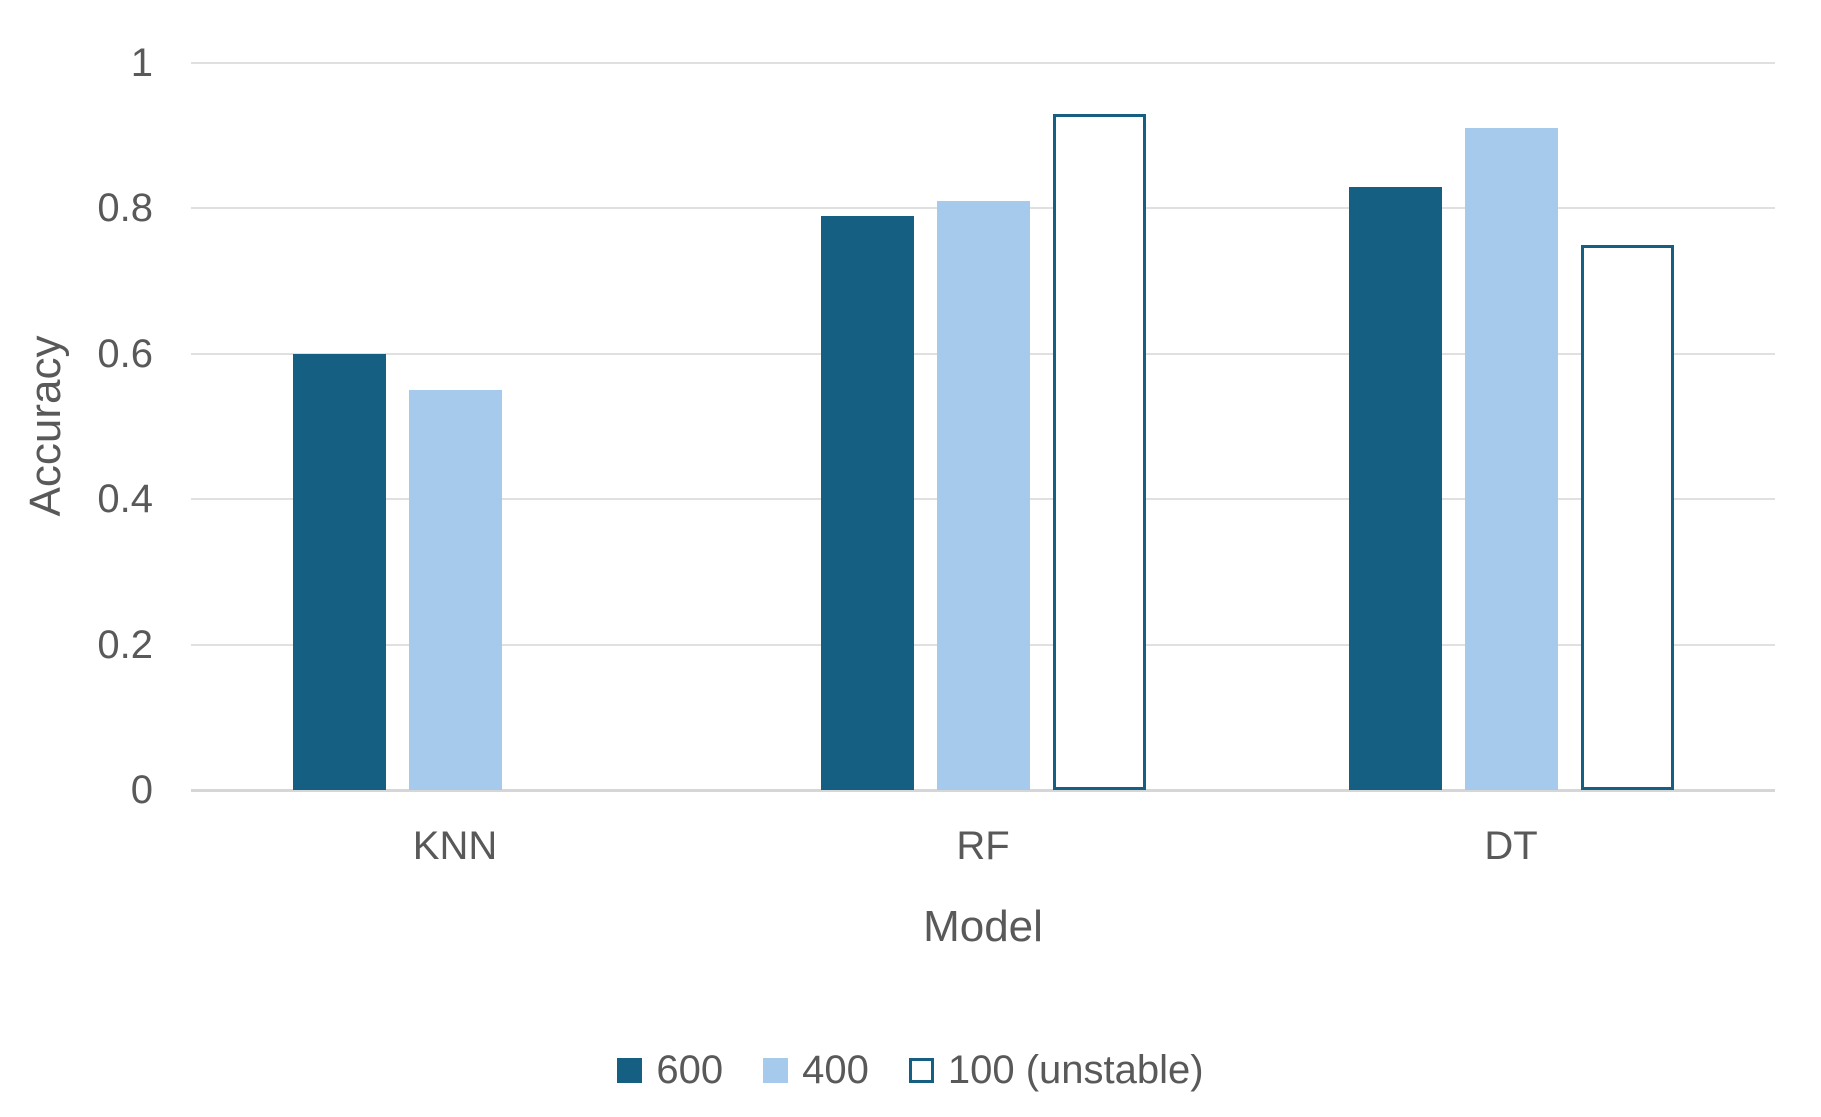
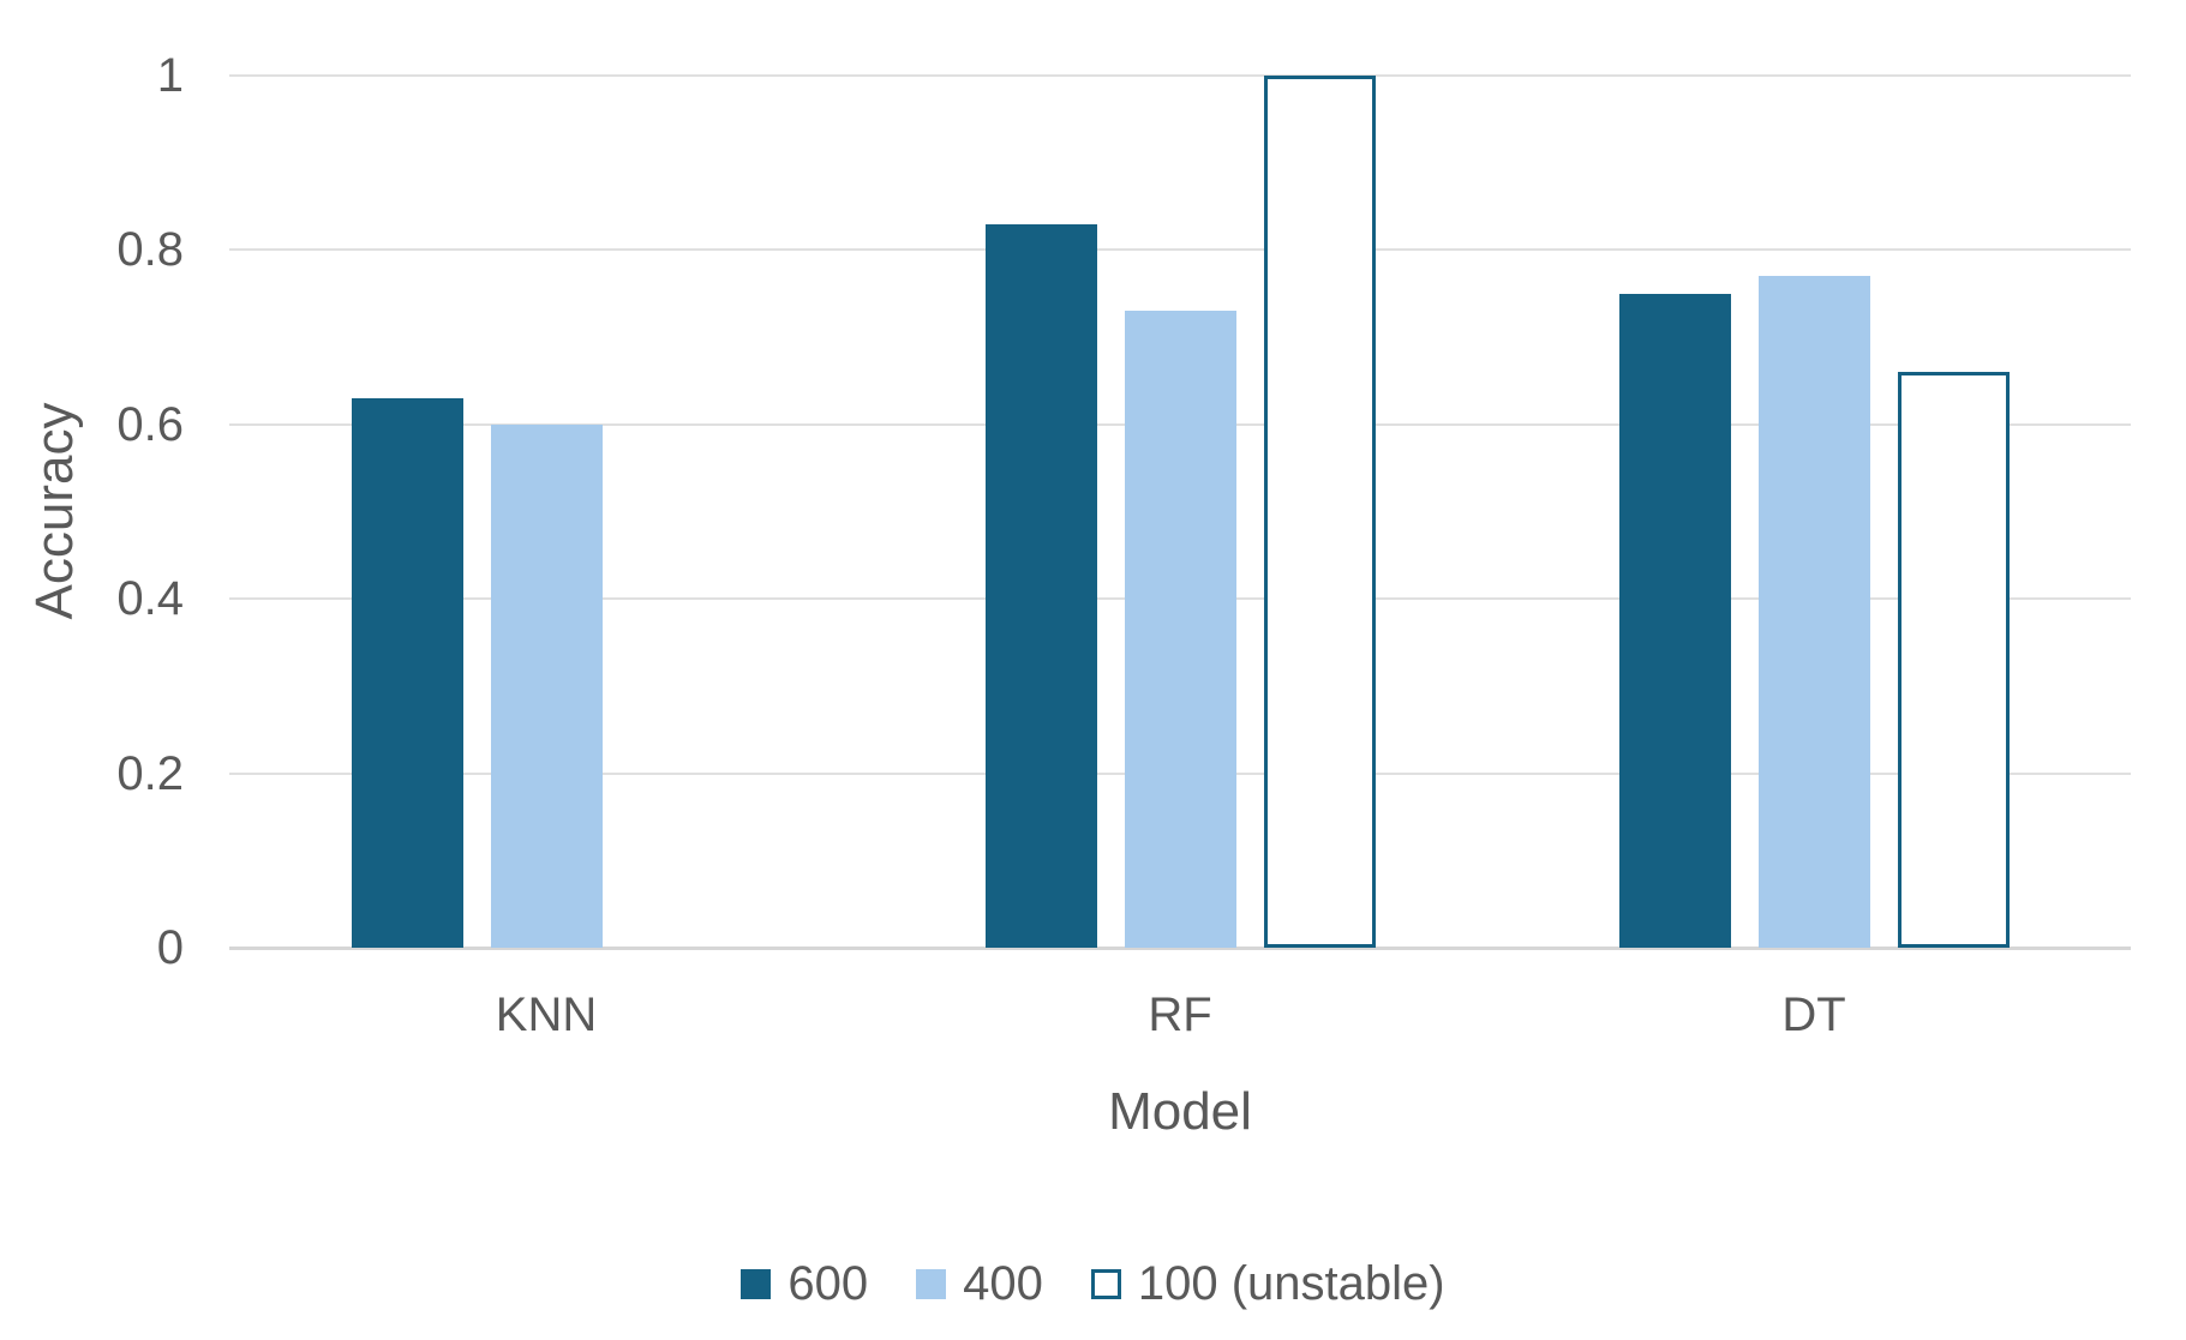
600/KNN: 0.60 -> 0.63
400/KNN: 0.55 -> 0.60
600/RF: 0.79 -> 0.83
400/RF: 0.81 -> 0.73
100 (unstable)/RF: 0.93 -> 1.00
600/DT: 0.83 -> 0.75
400/DT: 0.91 -> 0.77
100 (unstable)/DT: 0.75 -> 0.66
